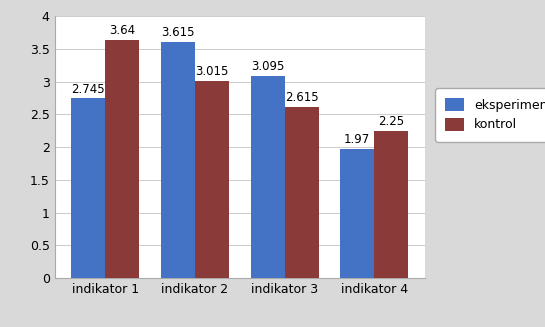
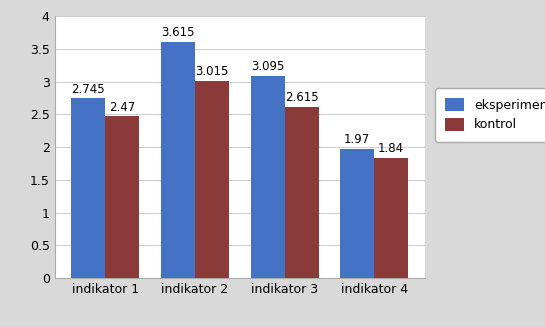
kontrol/indikator 1: 3.64 -> 2.47
kontrol/indikator 4: 2.25 -> 1.84
